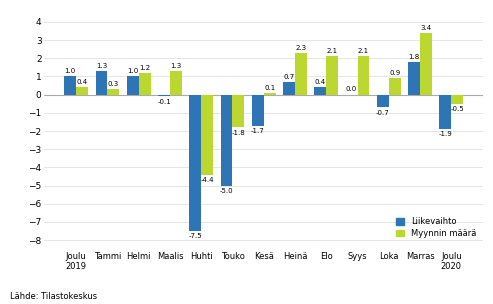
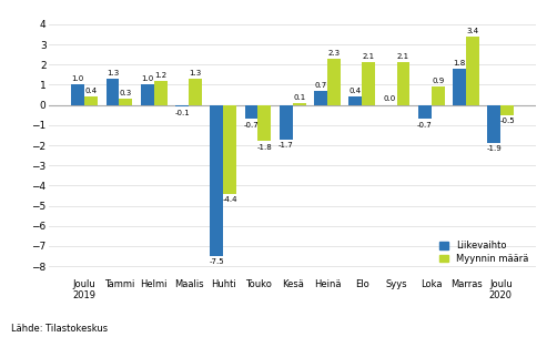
Liikevaihto/Touko: -5.0 -> -0.7
